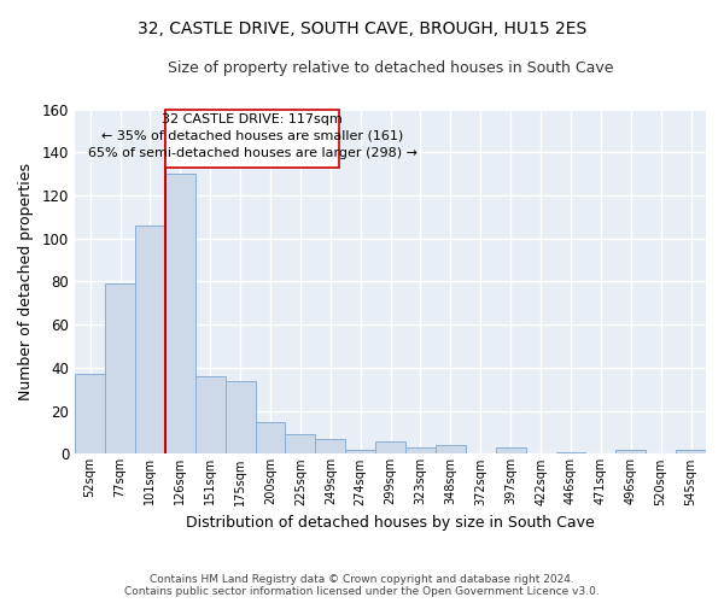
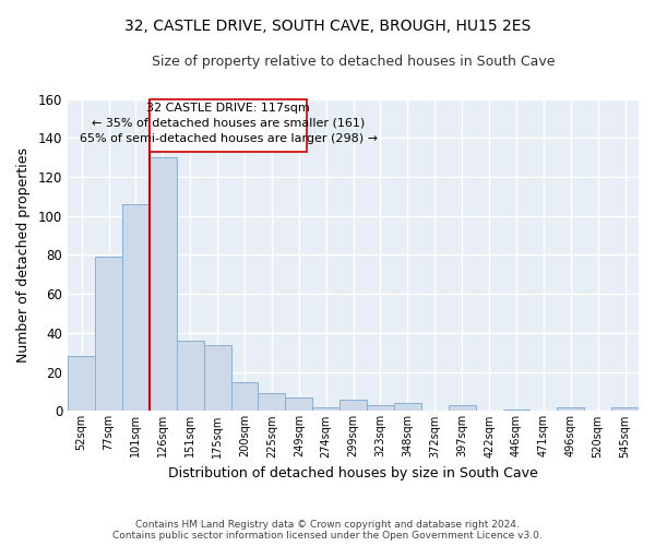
52sqm: 37 -> 28
